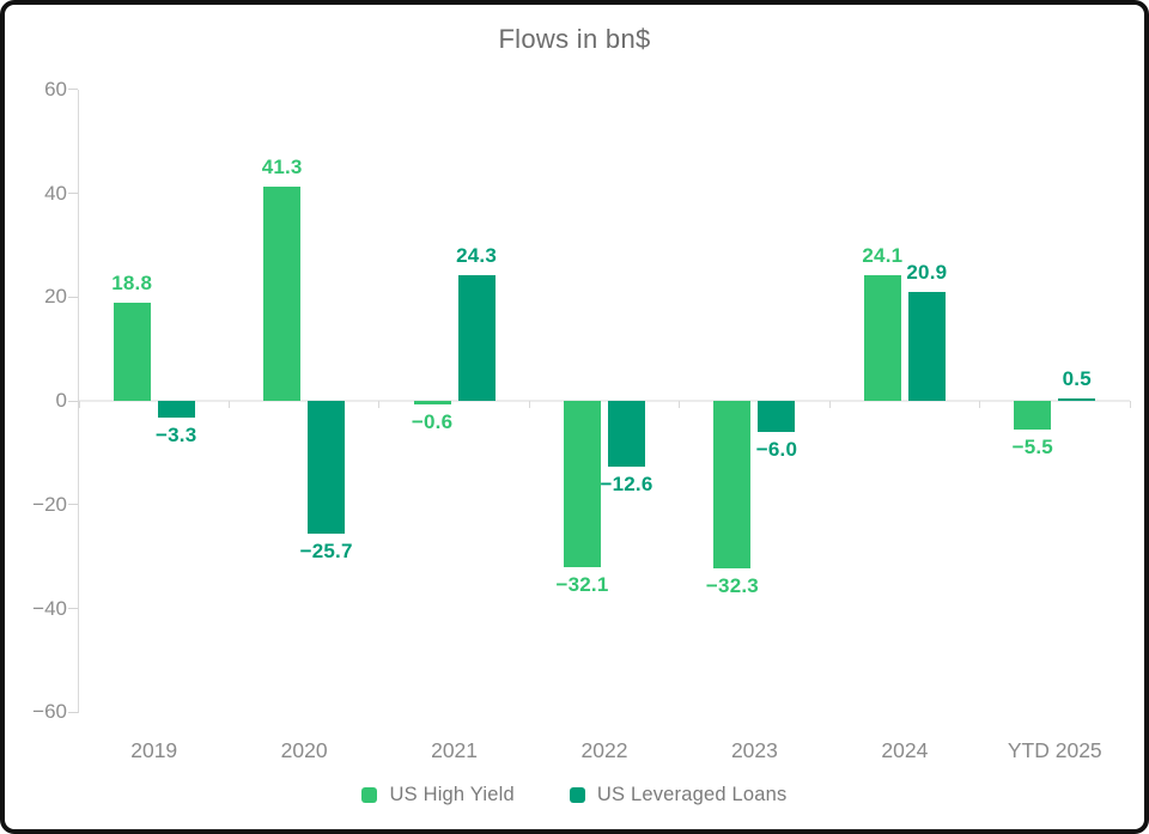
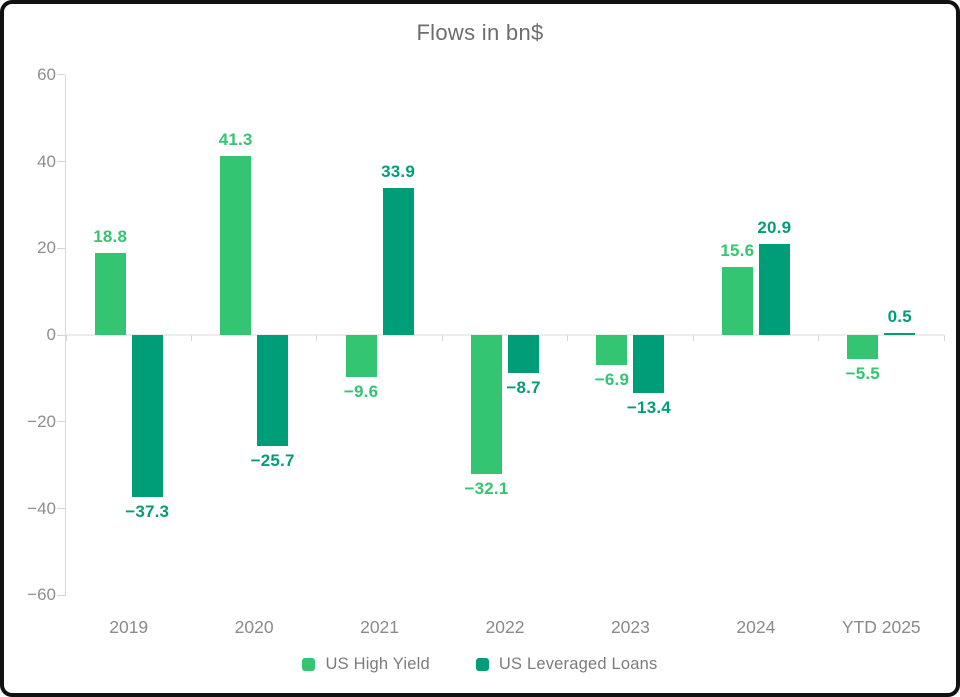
US Leveraged Loans/2019: −3.3 -> −37.3
US High Yield/2021: −0.6 -> −9.6
US Leveraged Loans/2021: 24.3 -> 33.9
US Leveraged Loans/2022: −12.6 -> −8.7
US High Yield/2023: −32.3 -> −6.9
US Leveraged Loans/2023: −6.0 -> −13.4
US High Yield/2024: 24.1 -> 15.6
